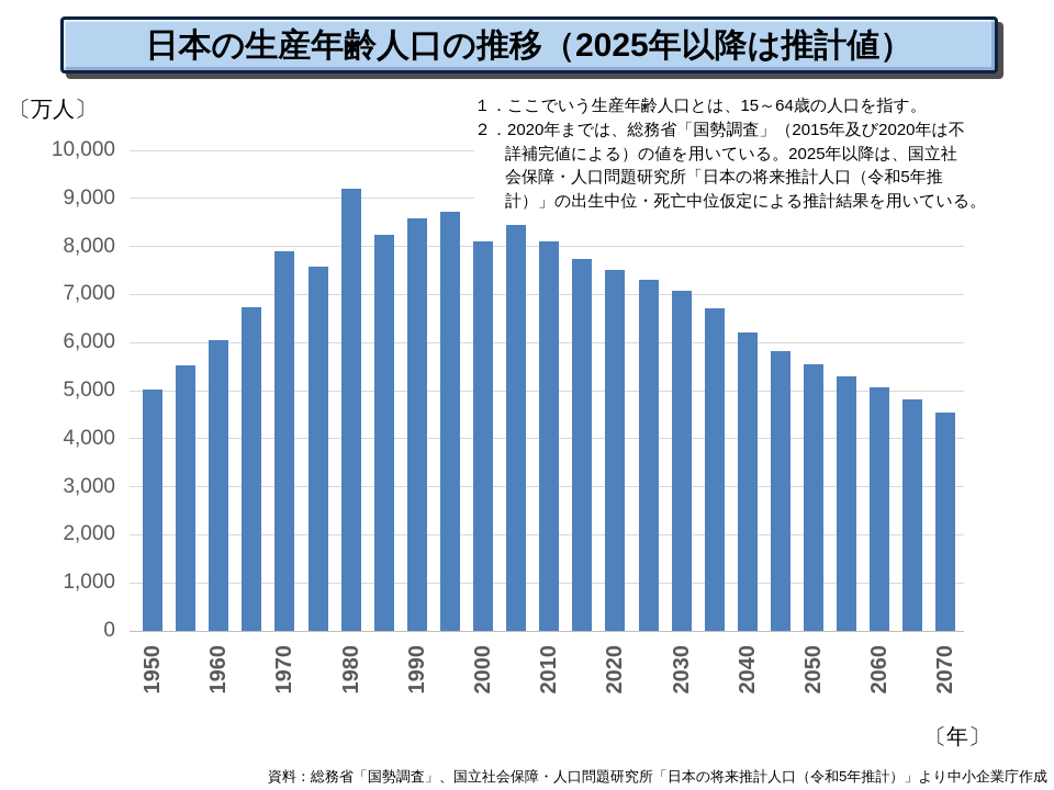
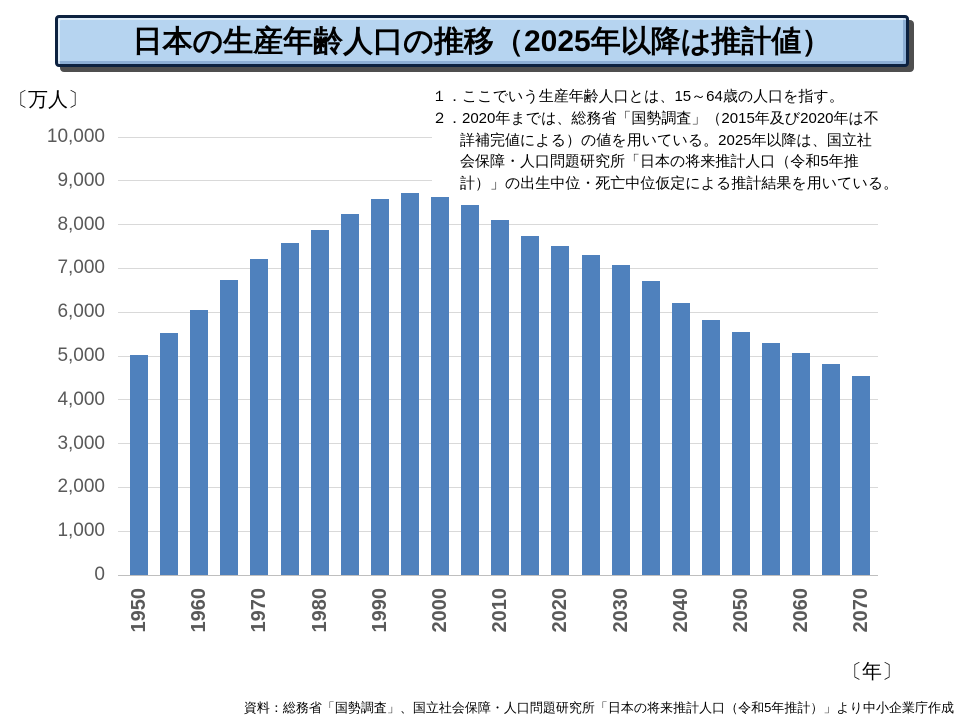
1970: 7900 -> 7200
1980: 9200 -> 7900
2000: 8100 -> 8600
